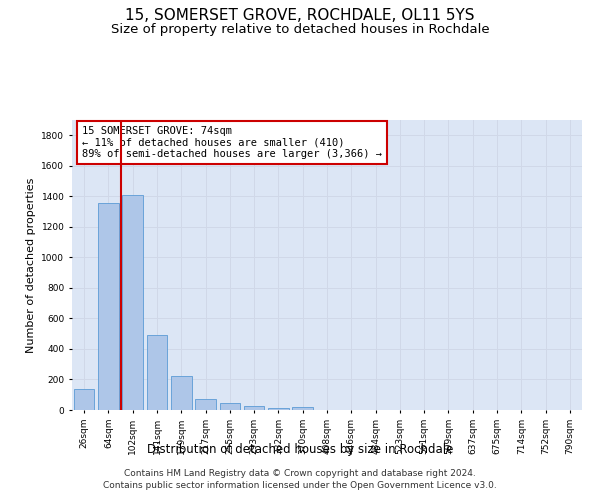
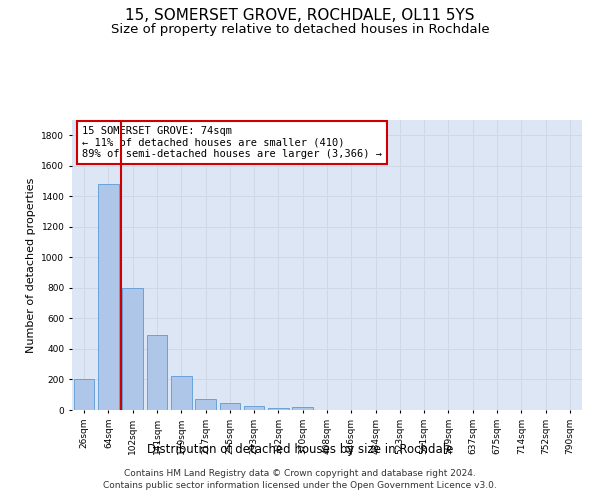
26sqm: 140 -> 200
64sqm: 1360 -> 1480
102sqm: 1410 -> 800
